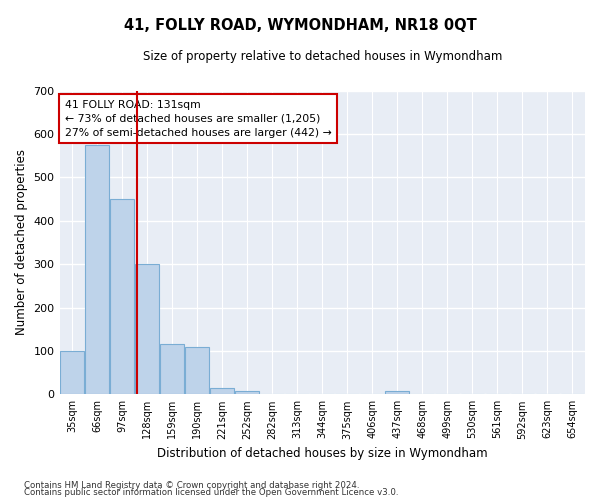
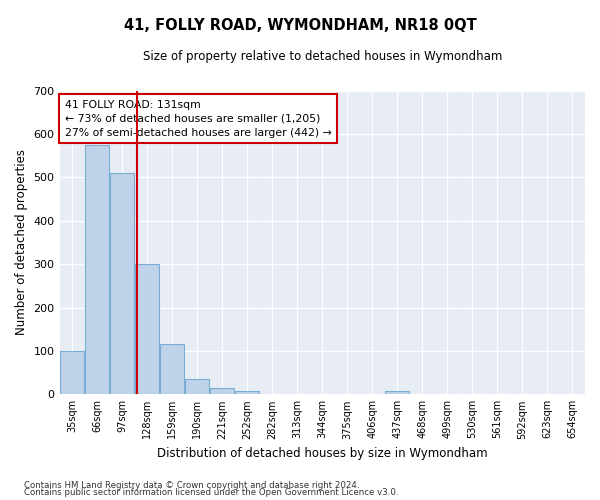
97sqm: 450 -> 510
190sqm: 110 -> 35
